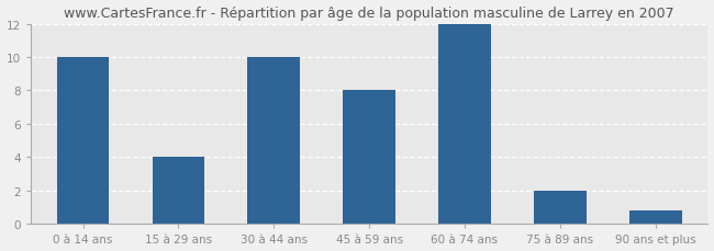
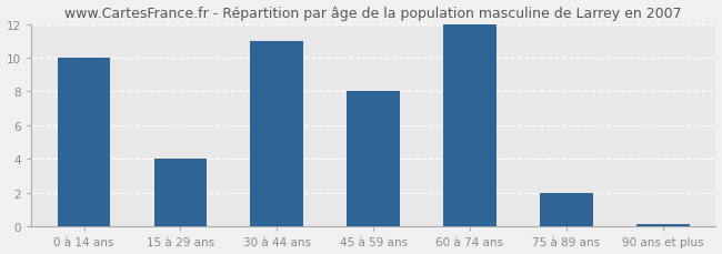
30 à 44 ans: 10.0 -> 11.0
90 ans et plus: 0.8 -> 0.1
